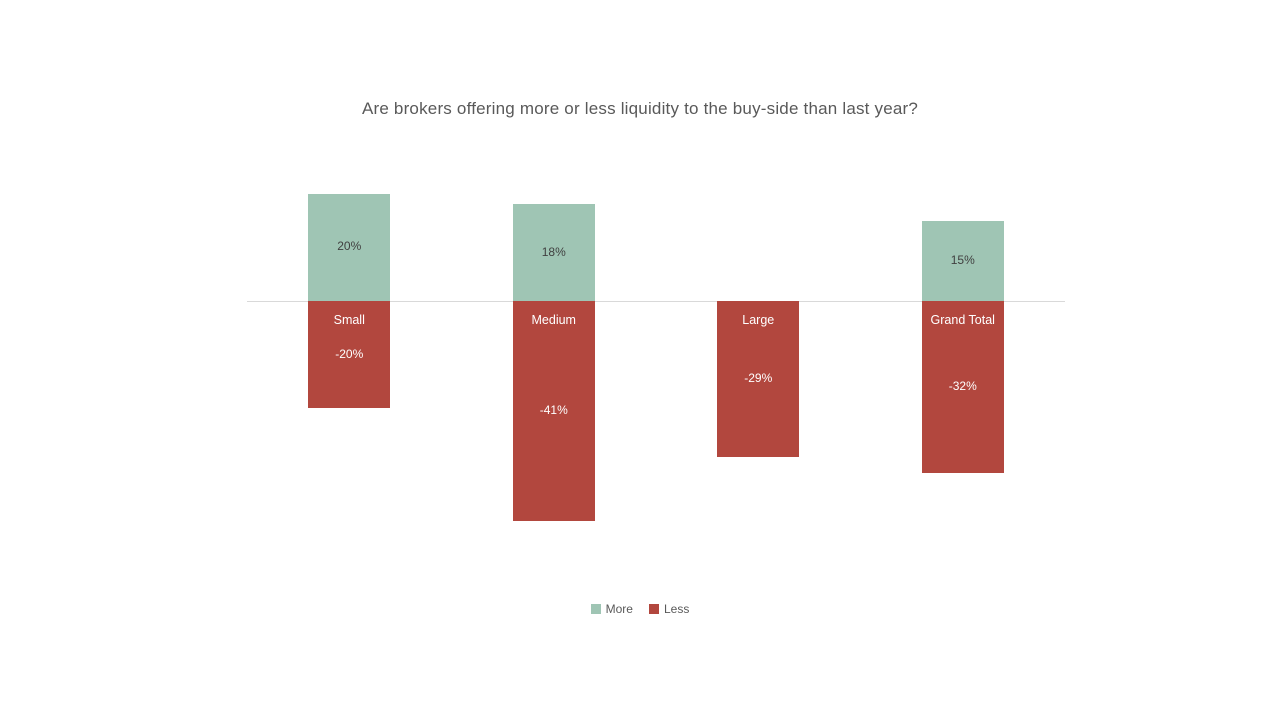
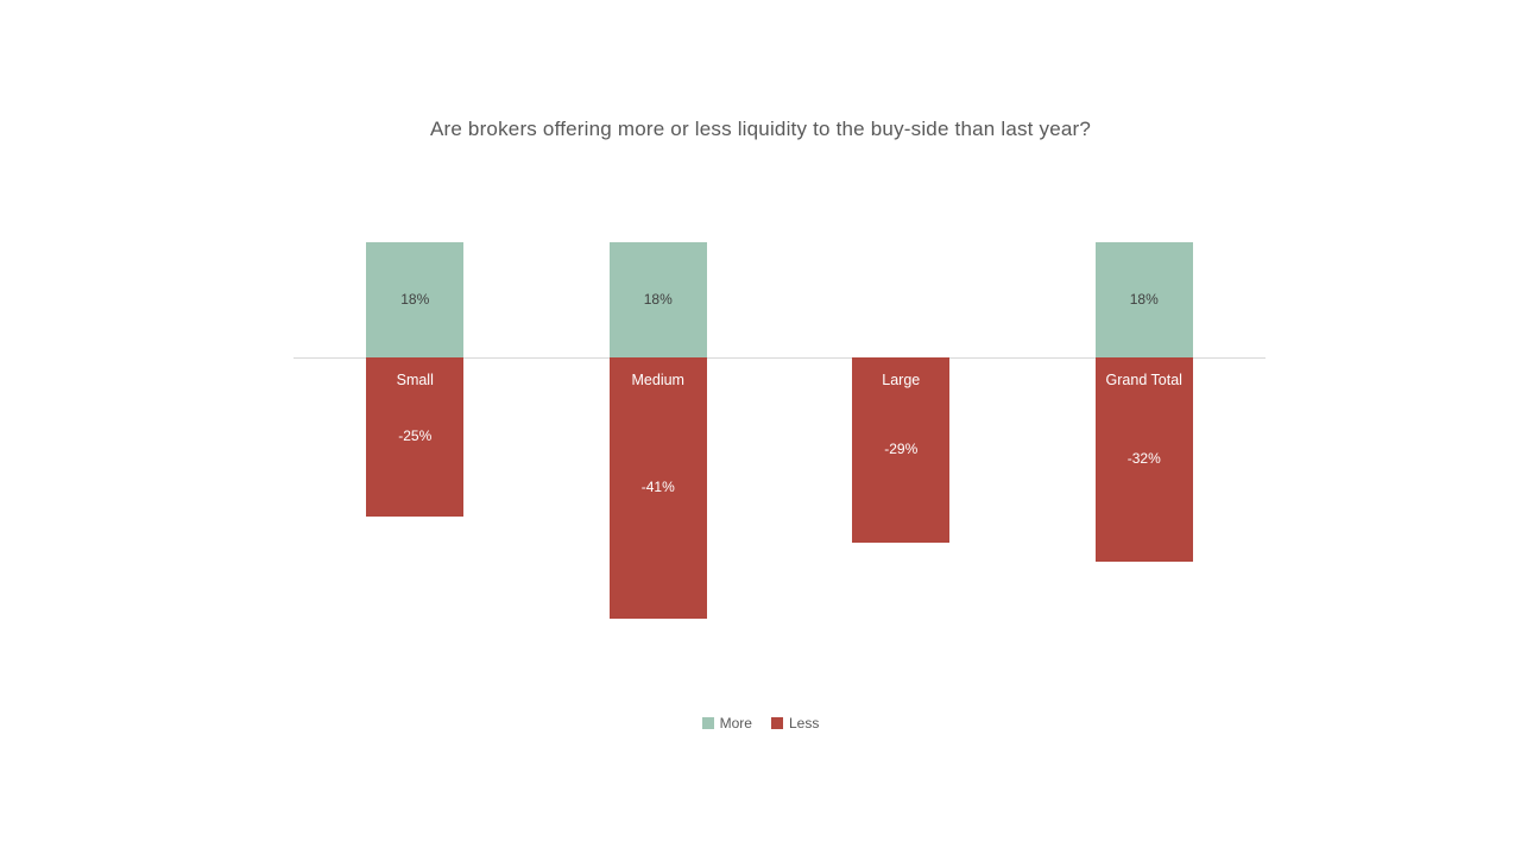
More/Small: 20% -> 18%
Less/Small: -20% -> -25%
More/Grand Total: 15% -> 18%
